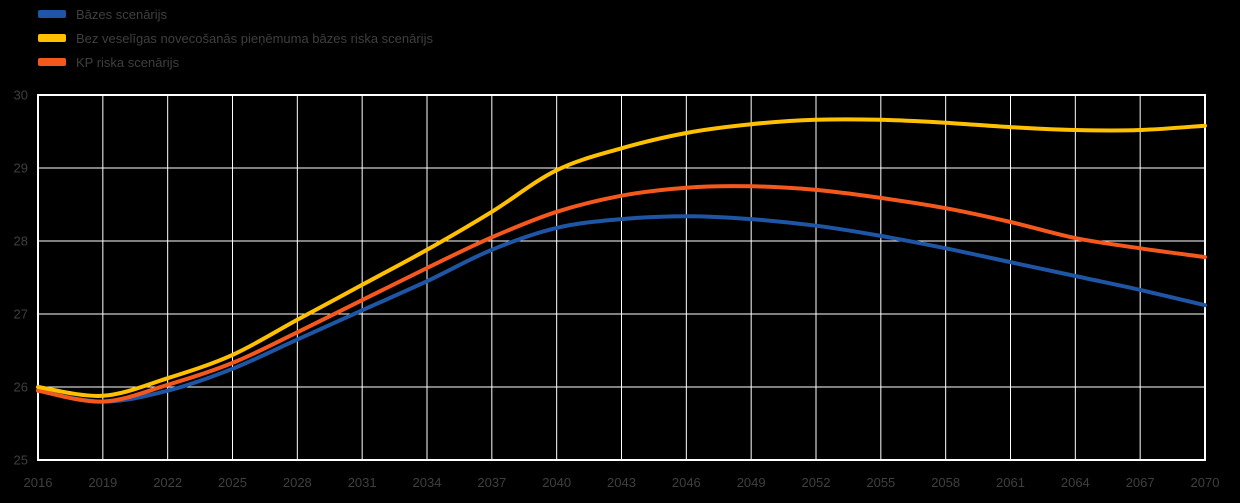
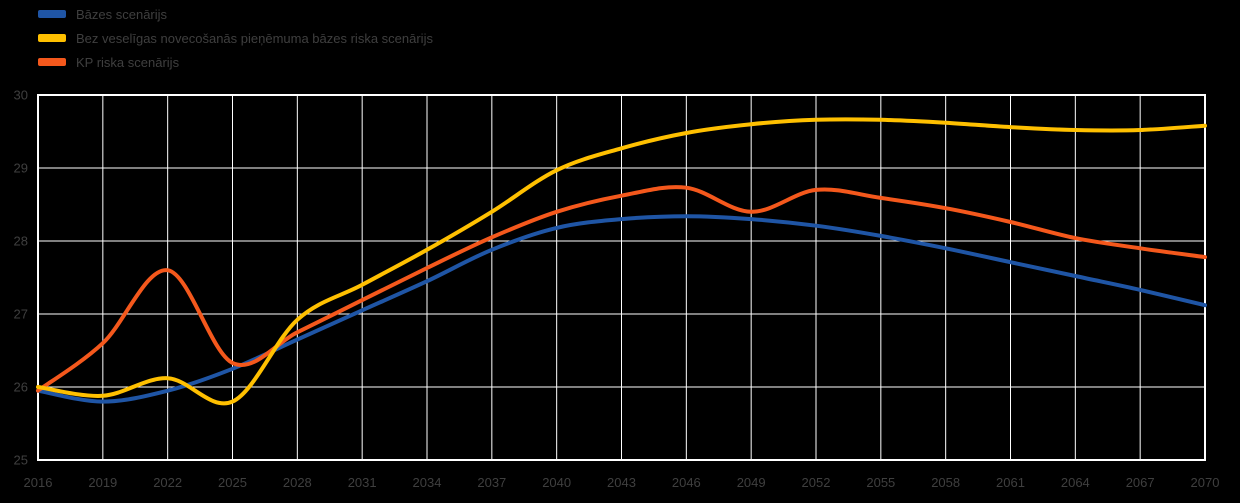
KP riska scenārijs/2019: 25.8 -> 26.6
KP riska scenārijs/2022: 26.0 -> 27.6
Bez veselīgas novecošanās pieņēmuma bāzes riska scenārijs/2025: 26.4 -> 25.8
KP riska scenārijs/2049: 28.8 -> 28.4
